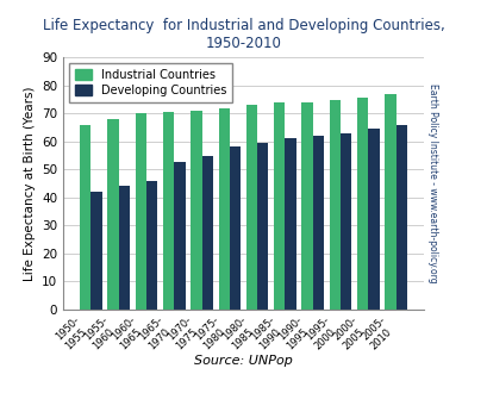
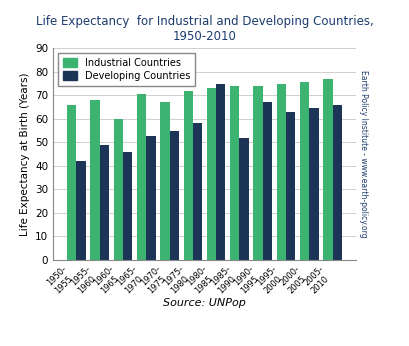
Developing Countries/1955- 1960: 44.0 -> 49.0
Industrial Countries/1960- 1965: 70.0 -> 60.0
Industrial Countries/1970- 1975: 71.0 -> 67.0
Developing Countries/1980- 1985: 59.5 -> 75.0
Developing Countries/1985- 1990: 61.0 -> 52.0
Developing Countries/1990- 1995: 62.0 -> 67.0
